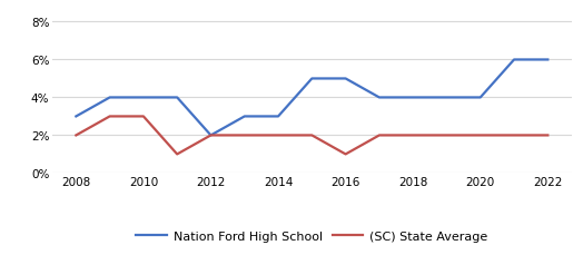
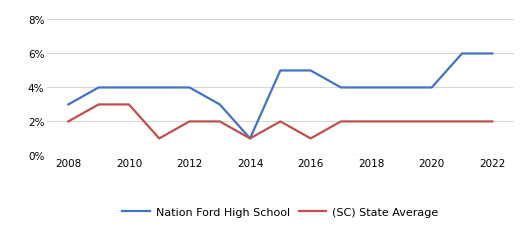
Nation Ford High School/2012: 2% -> 4%
Nation Ford High School/2014: 3% -> 1%
(SC) State Average/2014: 2% -> 1%
